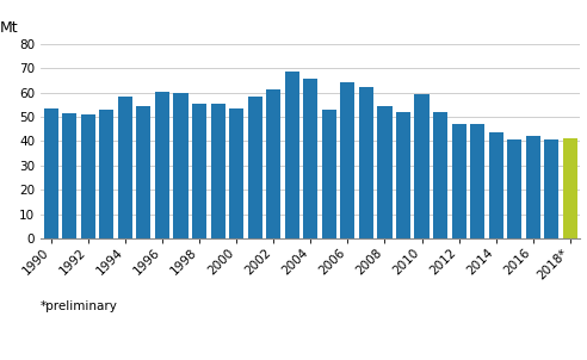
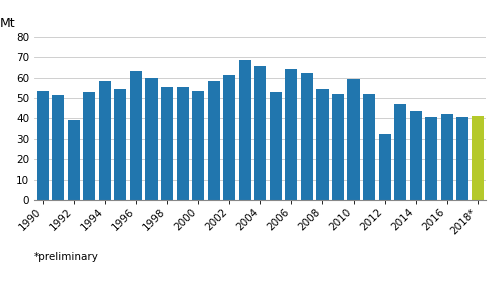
1992: 51.0 -> 39.0
1996: 60.5 -> 63.5
2012: 47.0 -> 32.5
